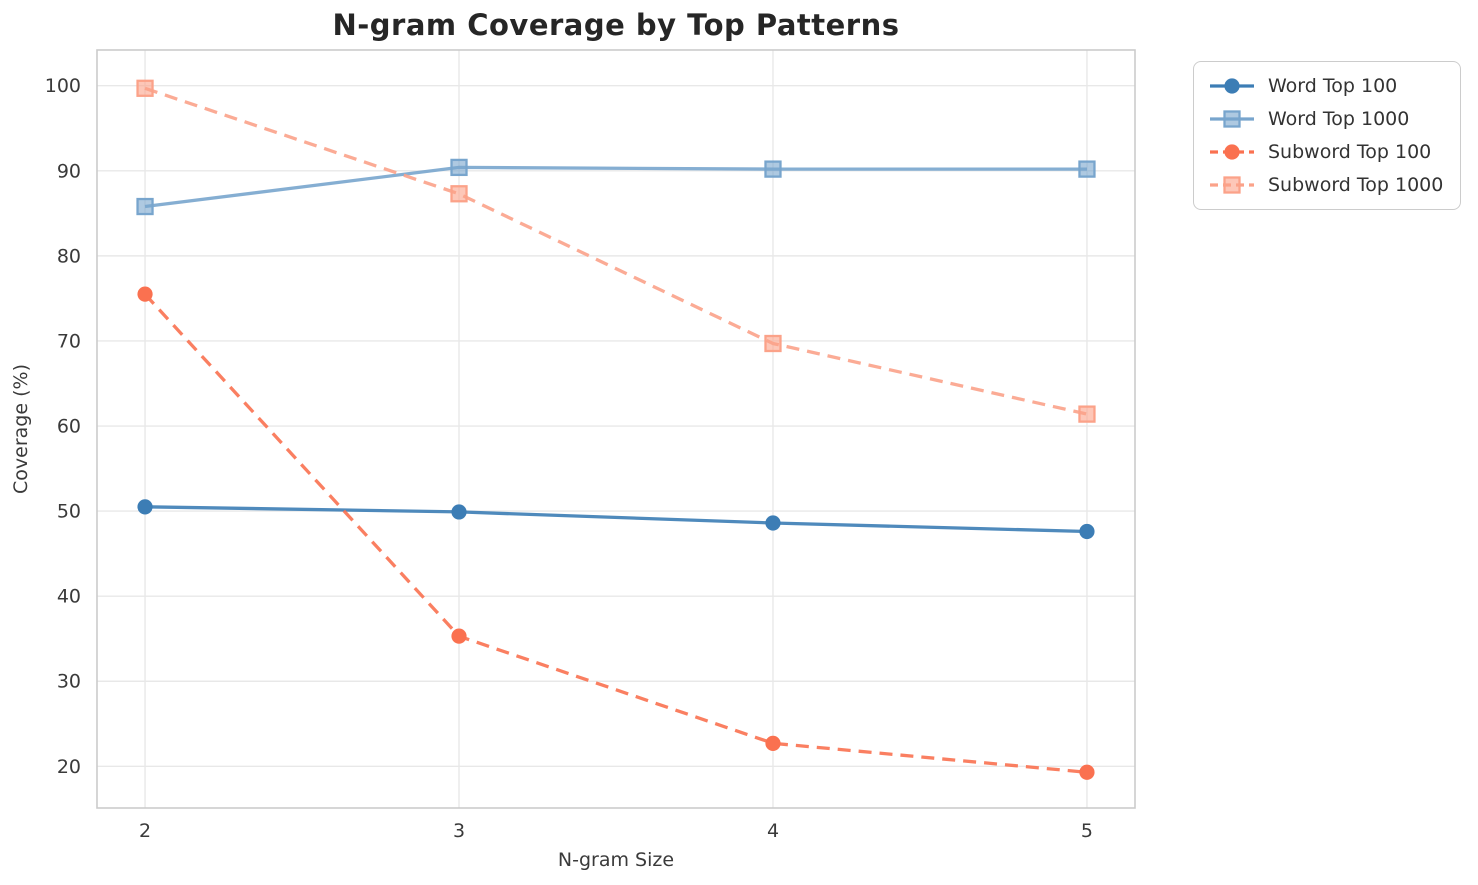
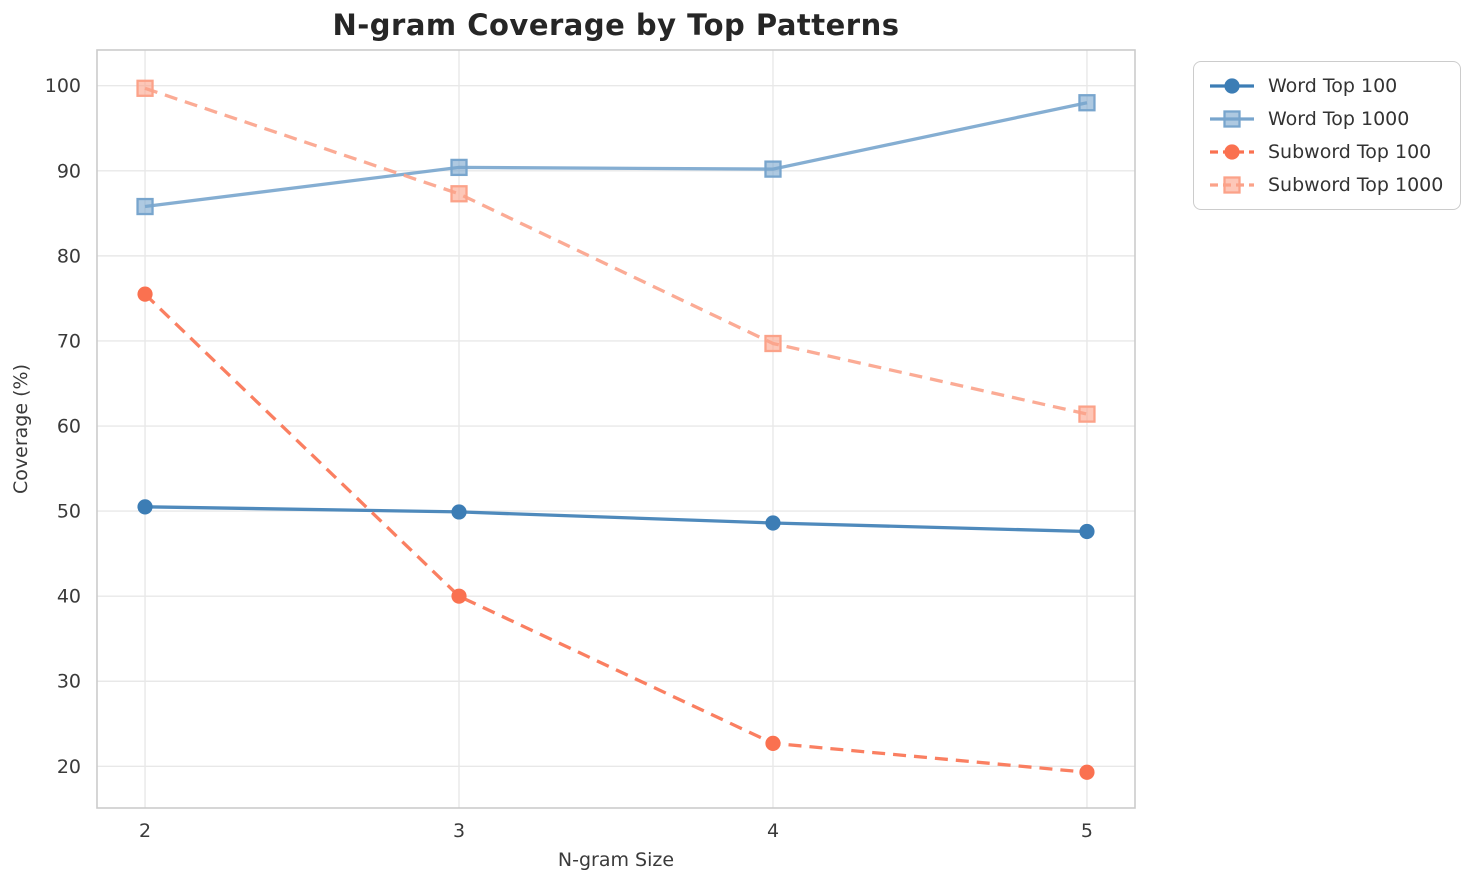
Subword Top 100/3: 35 -> 40
Word Top 1000/5: 90 -> 98
